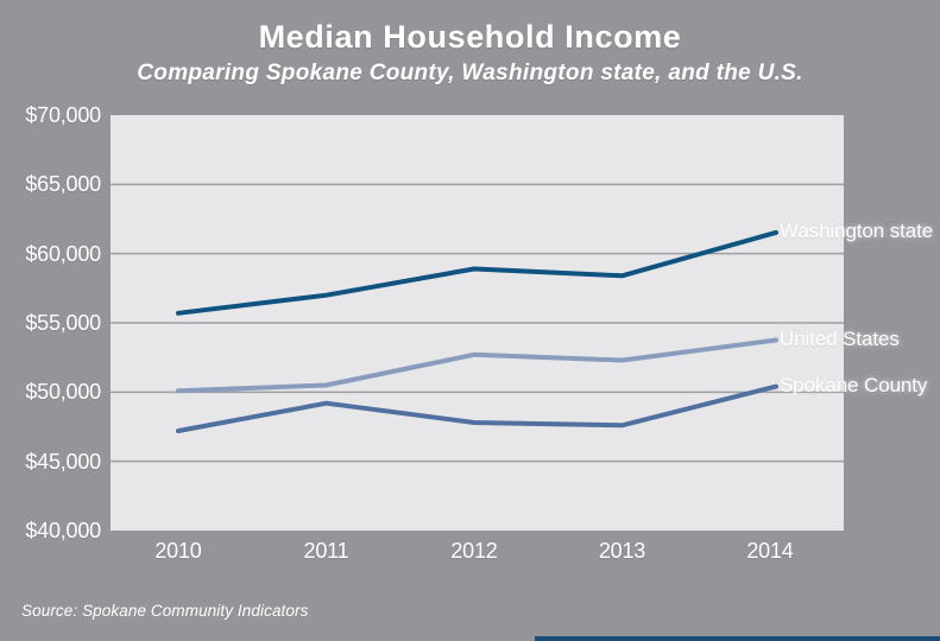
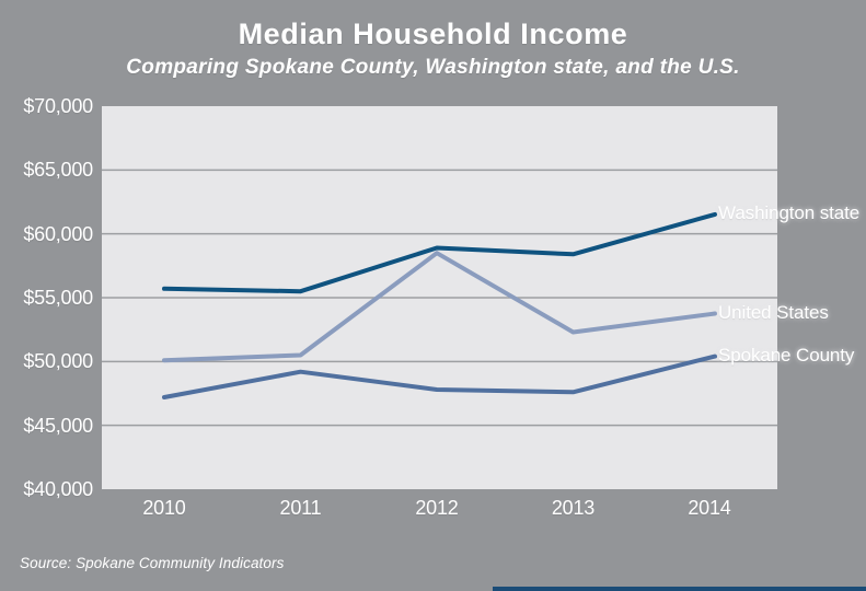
Washington state/2011: $57000 -> $55500
United States/2012: $52700 -> $58500
